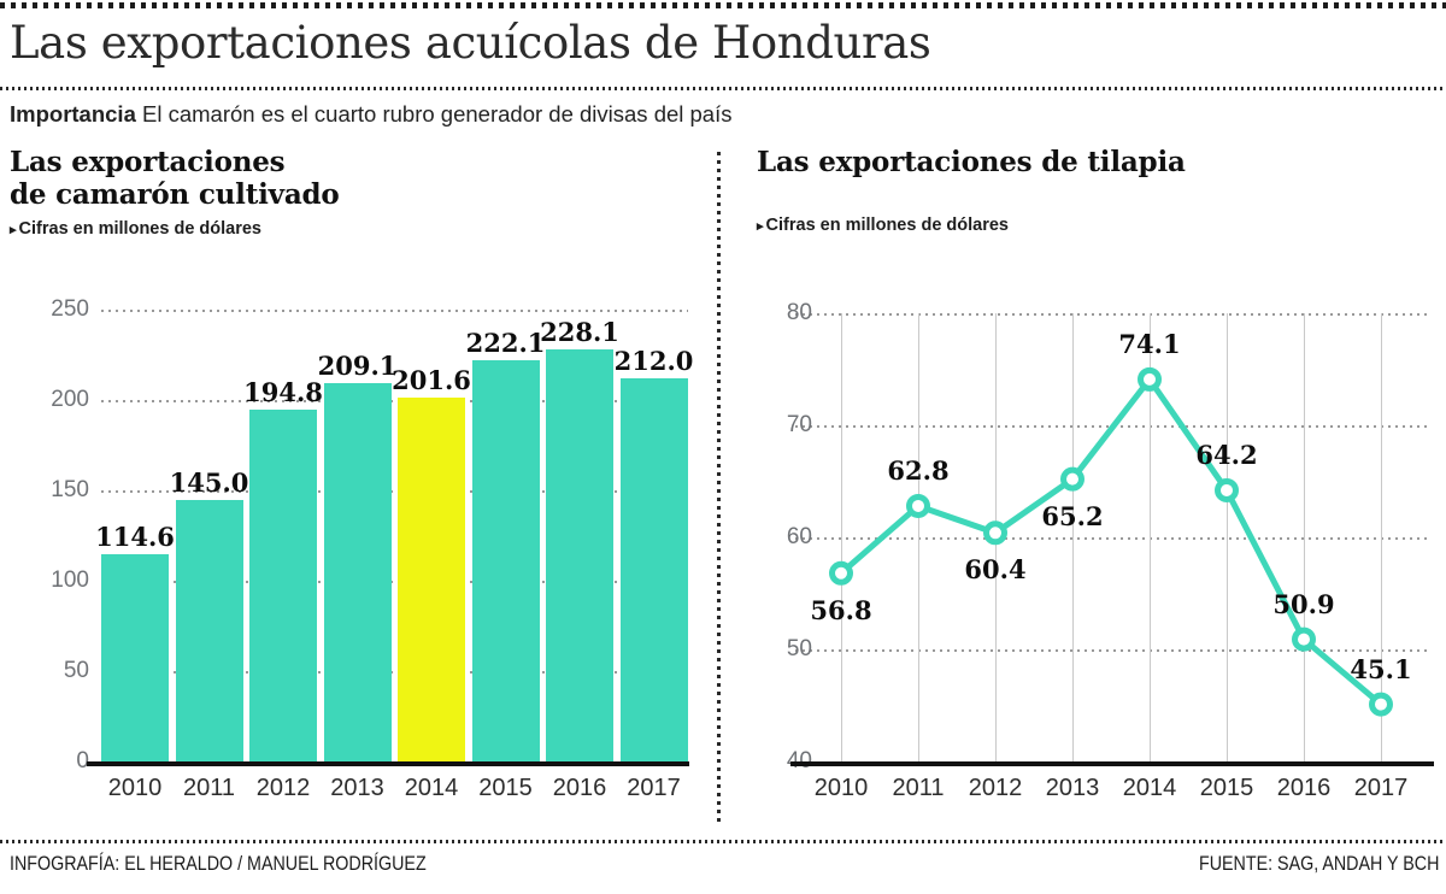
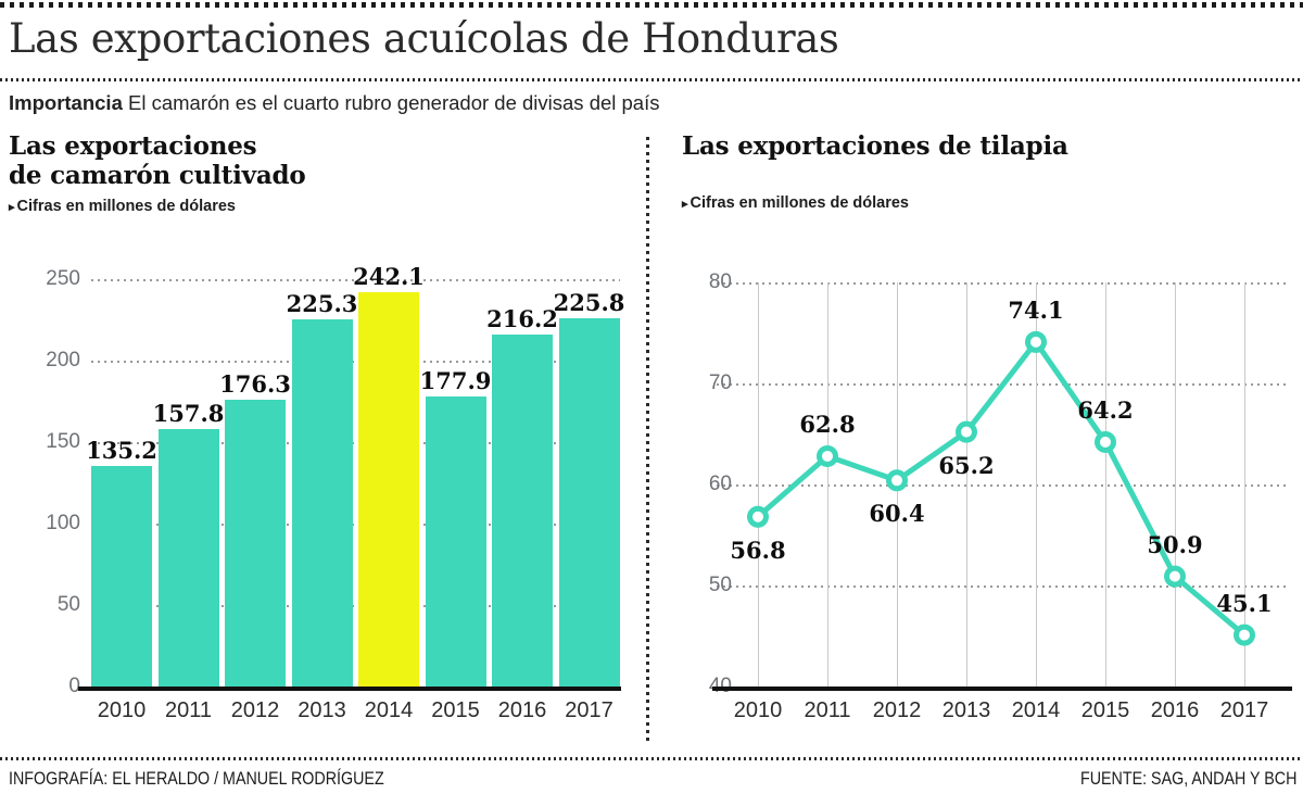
Las exportaciones de camarón cultivado/2010: 114.6 -> 135.2
Las exportaciones de camarón cultivado/2011: 145.0 -> 157.8
Las exportaciones de camarón cultivado/2012: 194.8 -> 176.3
Las exportaciones de camarón cultivado/2013: 209.1 -> 225.3
Las exportaciones de camarón cultivado/2014: 201.6 -> 242.1
Las exportaciones de camarón cultivado/2015: 222.1 -> 177.9
Las exportaciones de camarón cultivado/2016: 228.1 -> 216.2
Las exportaciones de camarón cultivado/2017: 212.0 -> 225.8
